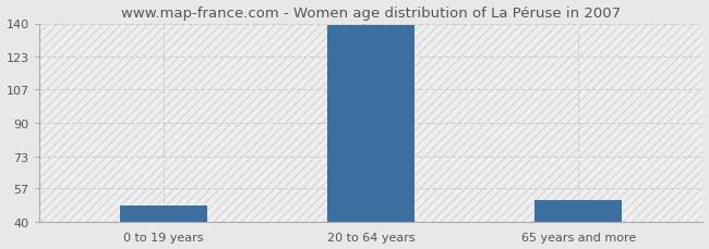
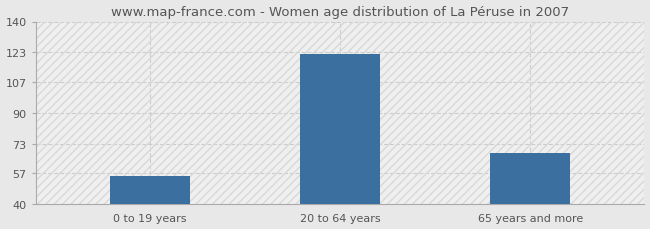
0 to 19 years: 48 -> 55
20 to 64 years: 139 -> 122
65 years and more: 51 -> 68
